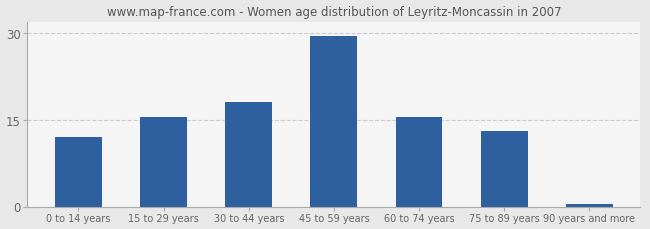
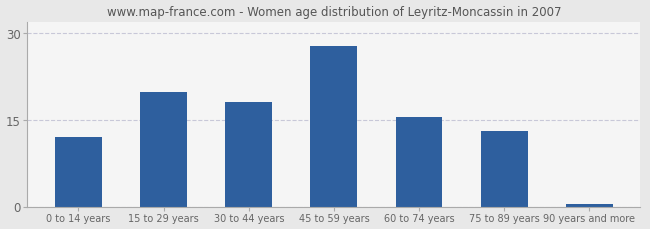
15 to 29 years: 15.5 -> 19.8
45 to 59 years: 29.5 -> 27.8
